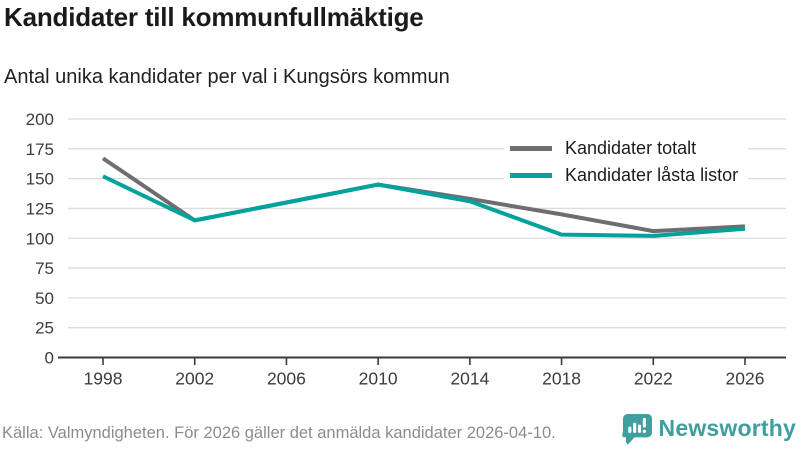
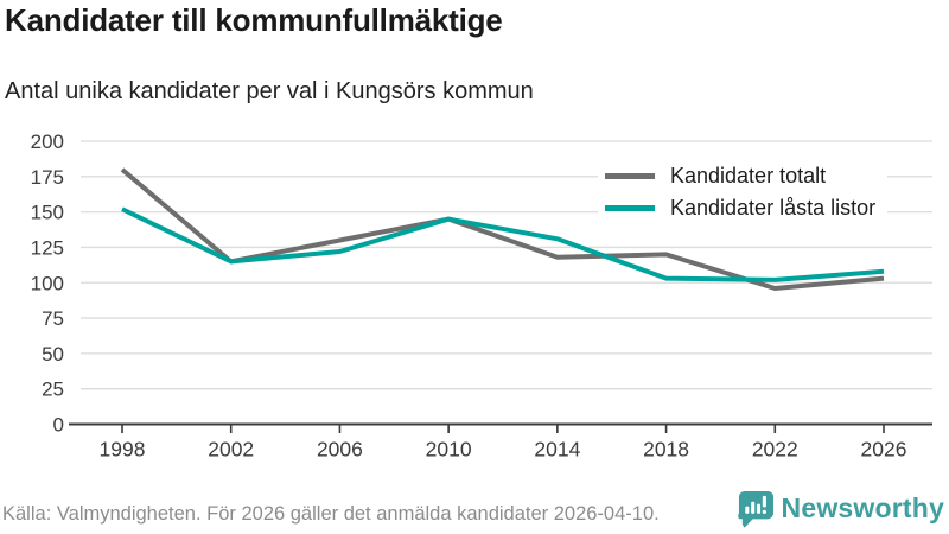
Kandidater totalt/1998: 167 -> 180
Kandidater låsta listor/2006: 130 -> 122
Kandidater totalt/2014: 133 -> 118
Kandidater totalt/2022: 106 -> 96
Kandidater totalt/2026: 110 -> 103
